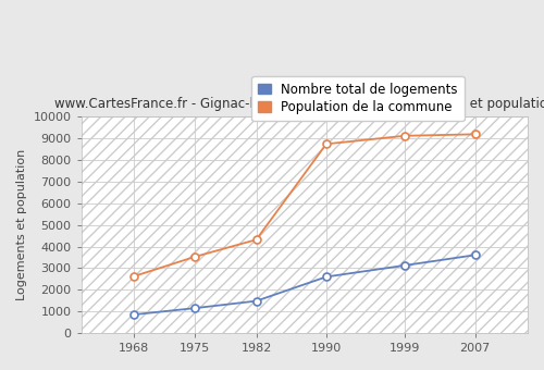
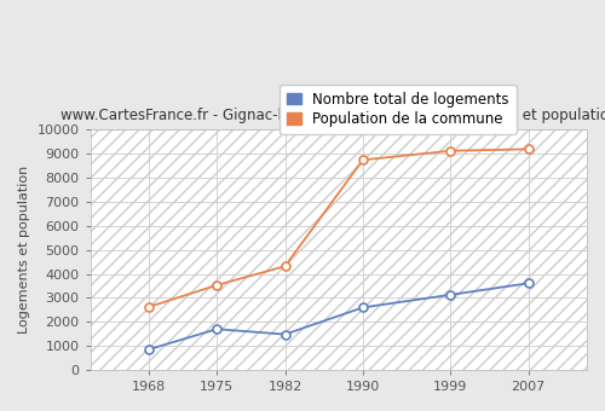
Nombre total de logements/1975: 1200 -> 1700
